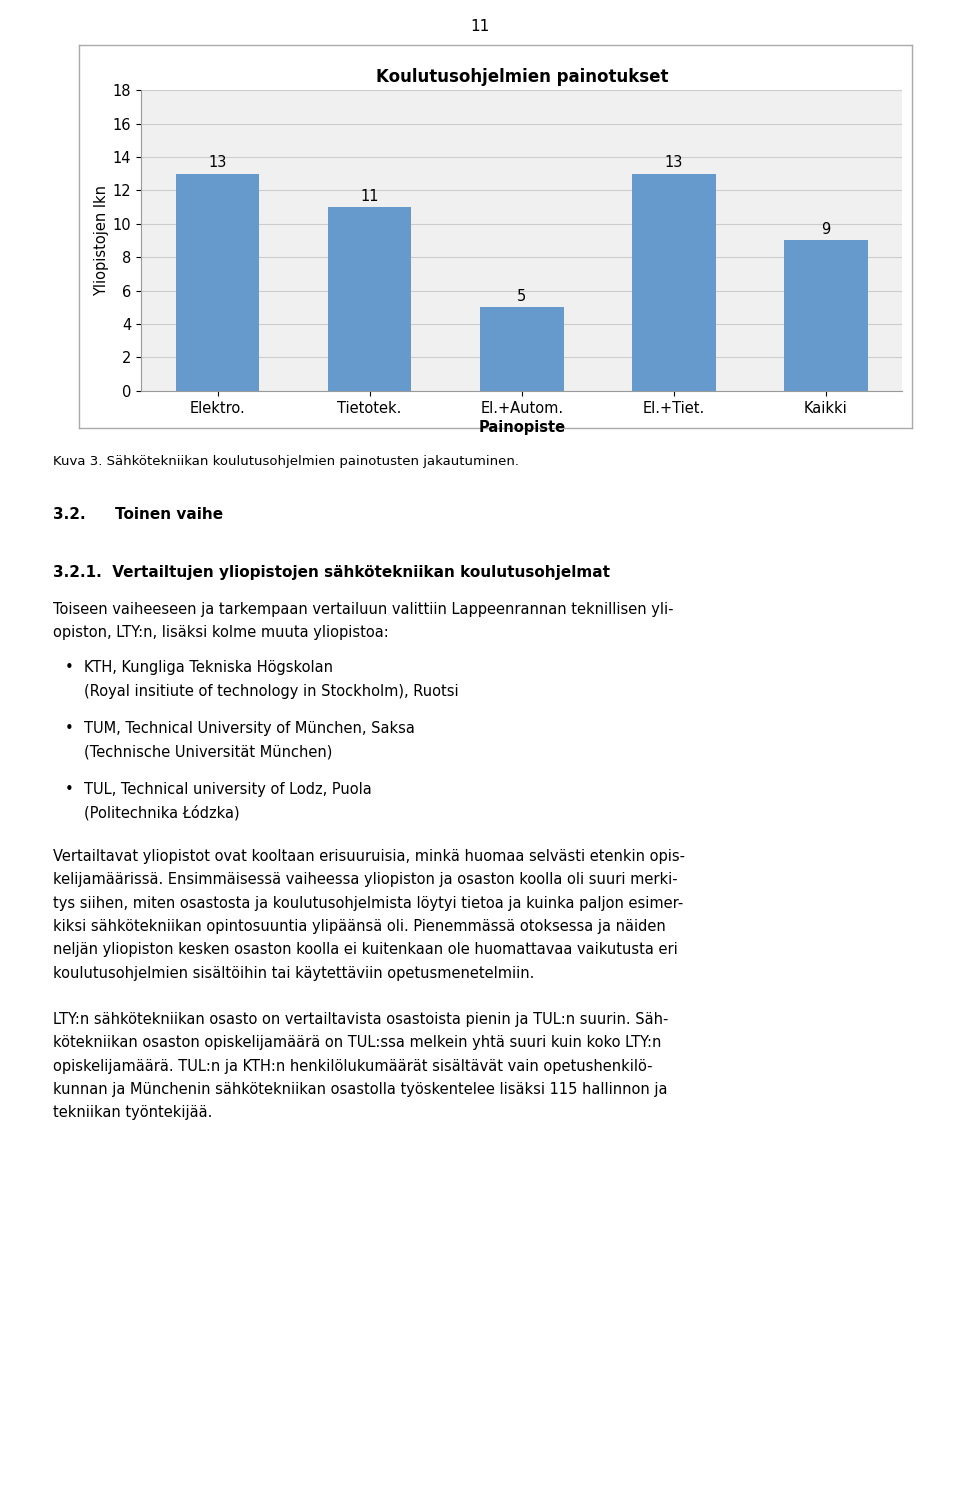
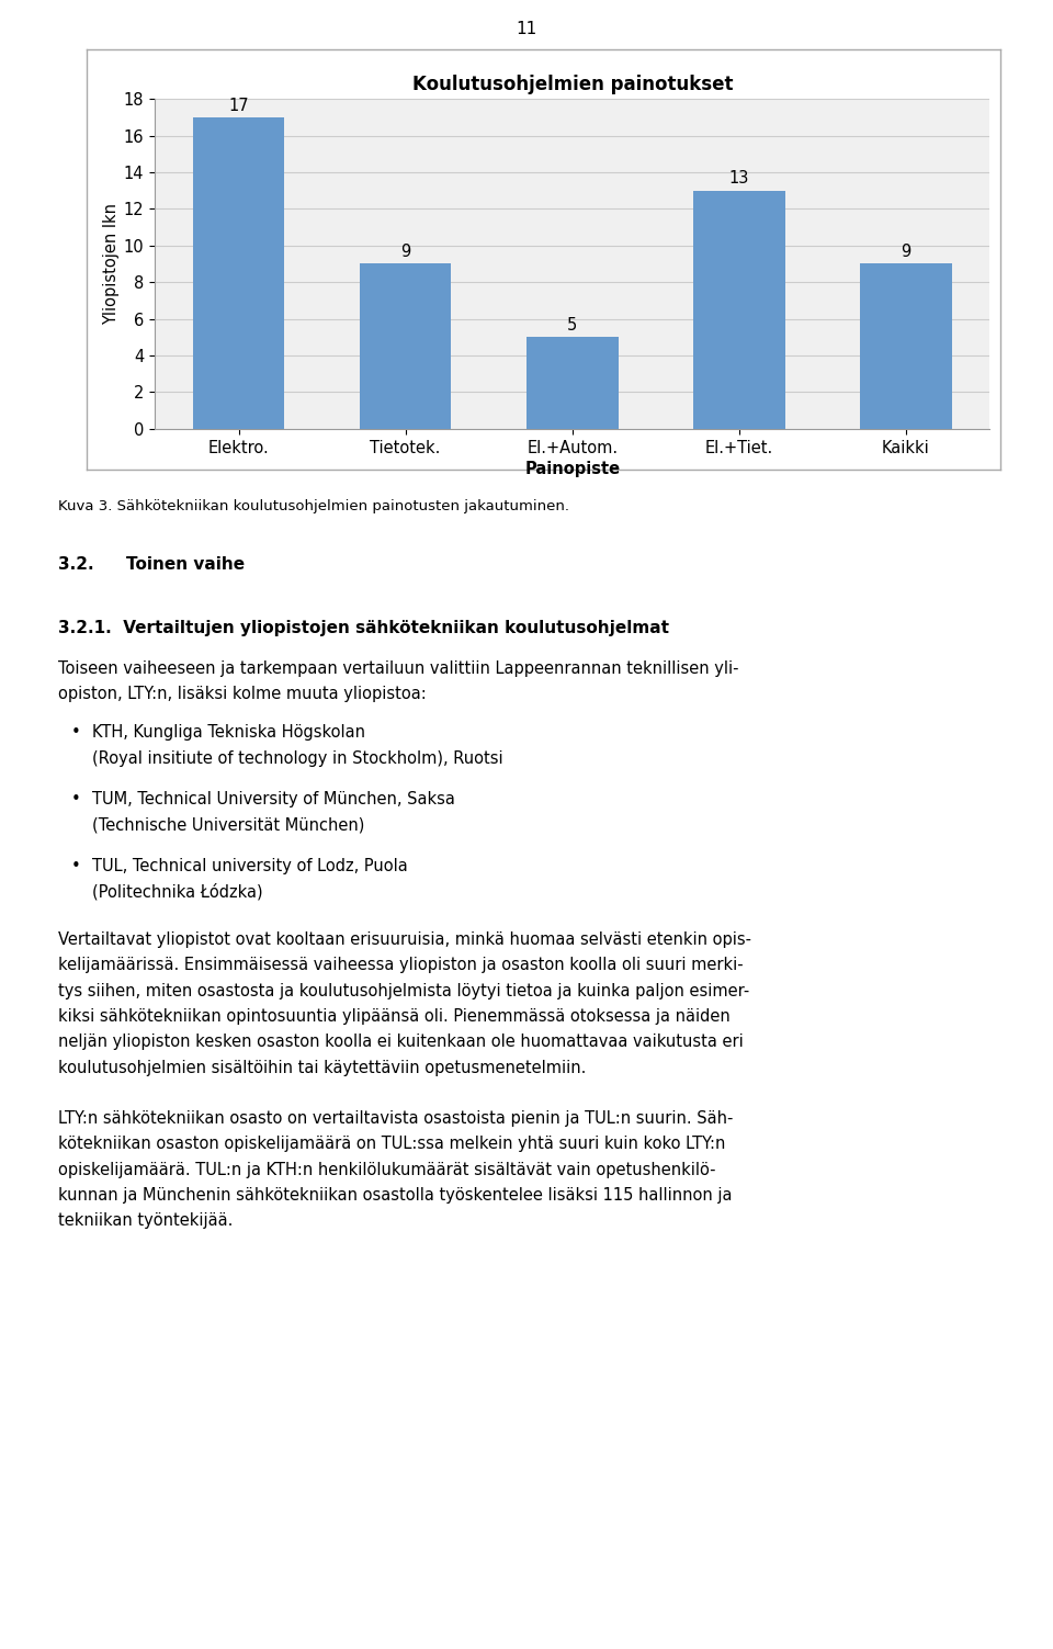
Elektro.: 13 -> 17
Tietotek.: 11 -> 9
